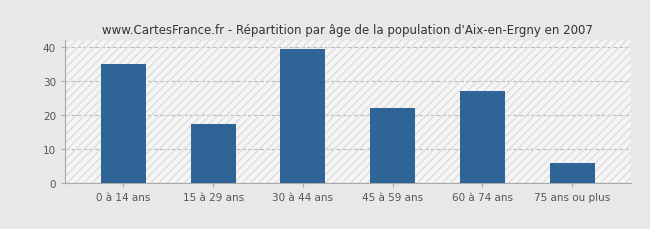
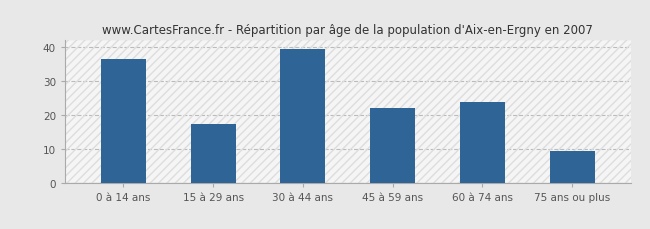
0 à 14 ans: 35.0 -> 36.5
60 à 74 ans: 27.0 -> 24.0
75 ans ou plus: 6.0 -> 9.5
